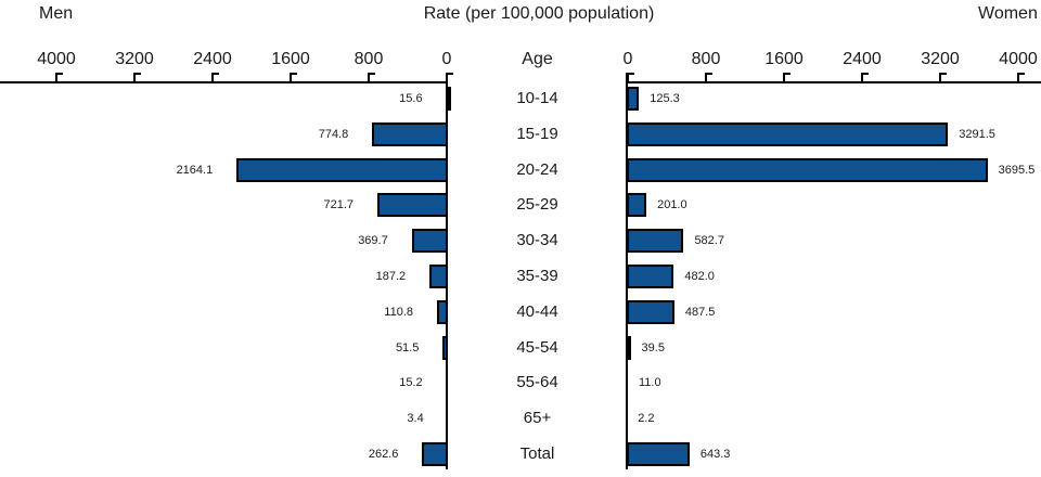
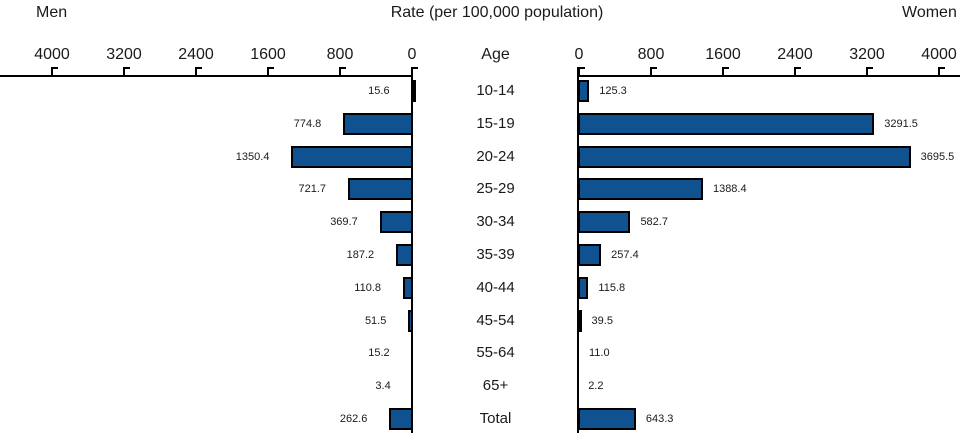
Men/20-24: 2164.1 -> 1350.4
Women/25-29: 201.0 -> 1388.4
Women/35-39: 482.0 -> 257.4
Women/40-44: 487.5 -> 115.8
